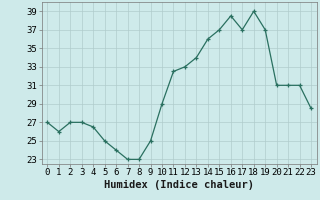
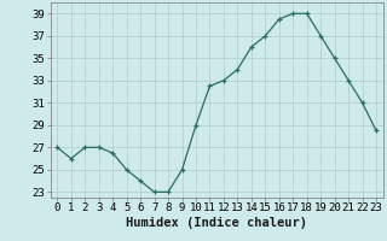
17: 37.0 -> 39.0
20: 31.0 -> 35.0
21: 31.0 -> 33.0
